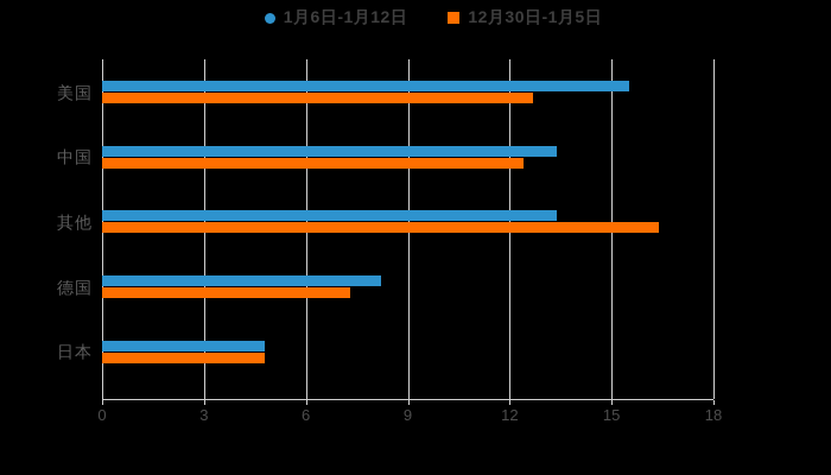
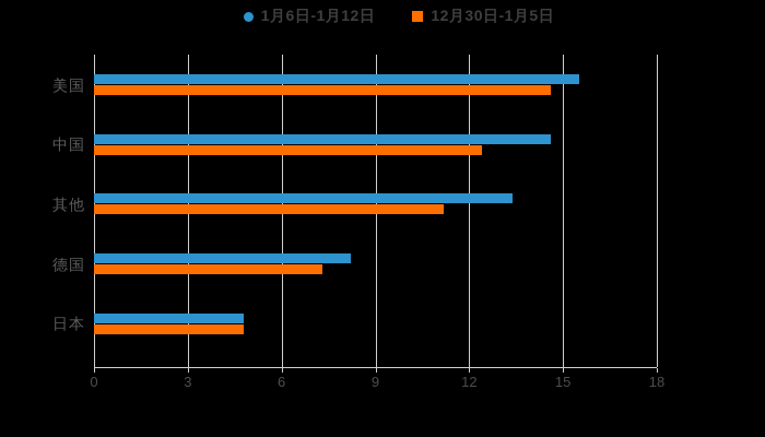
12月30日-1月5日/美国: 12.7 -> 14.6
1月6日-1月12日/中国: 13.4 -> 14.6
12月30日-1月5日/其他: 16.4 -> 11.2
